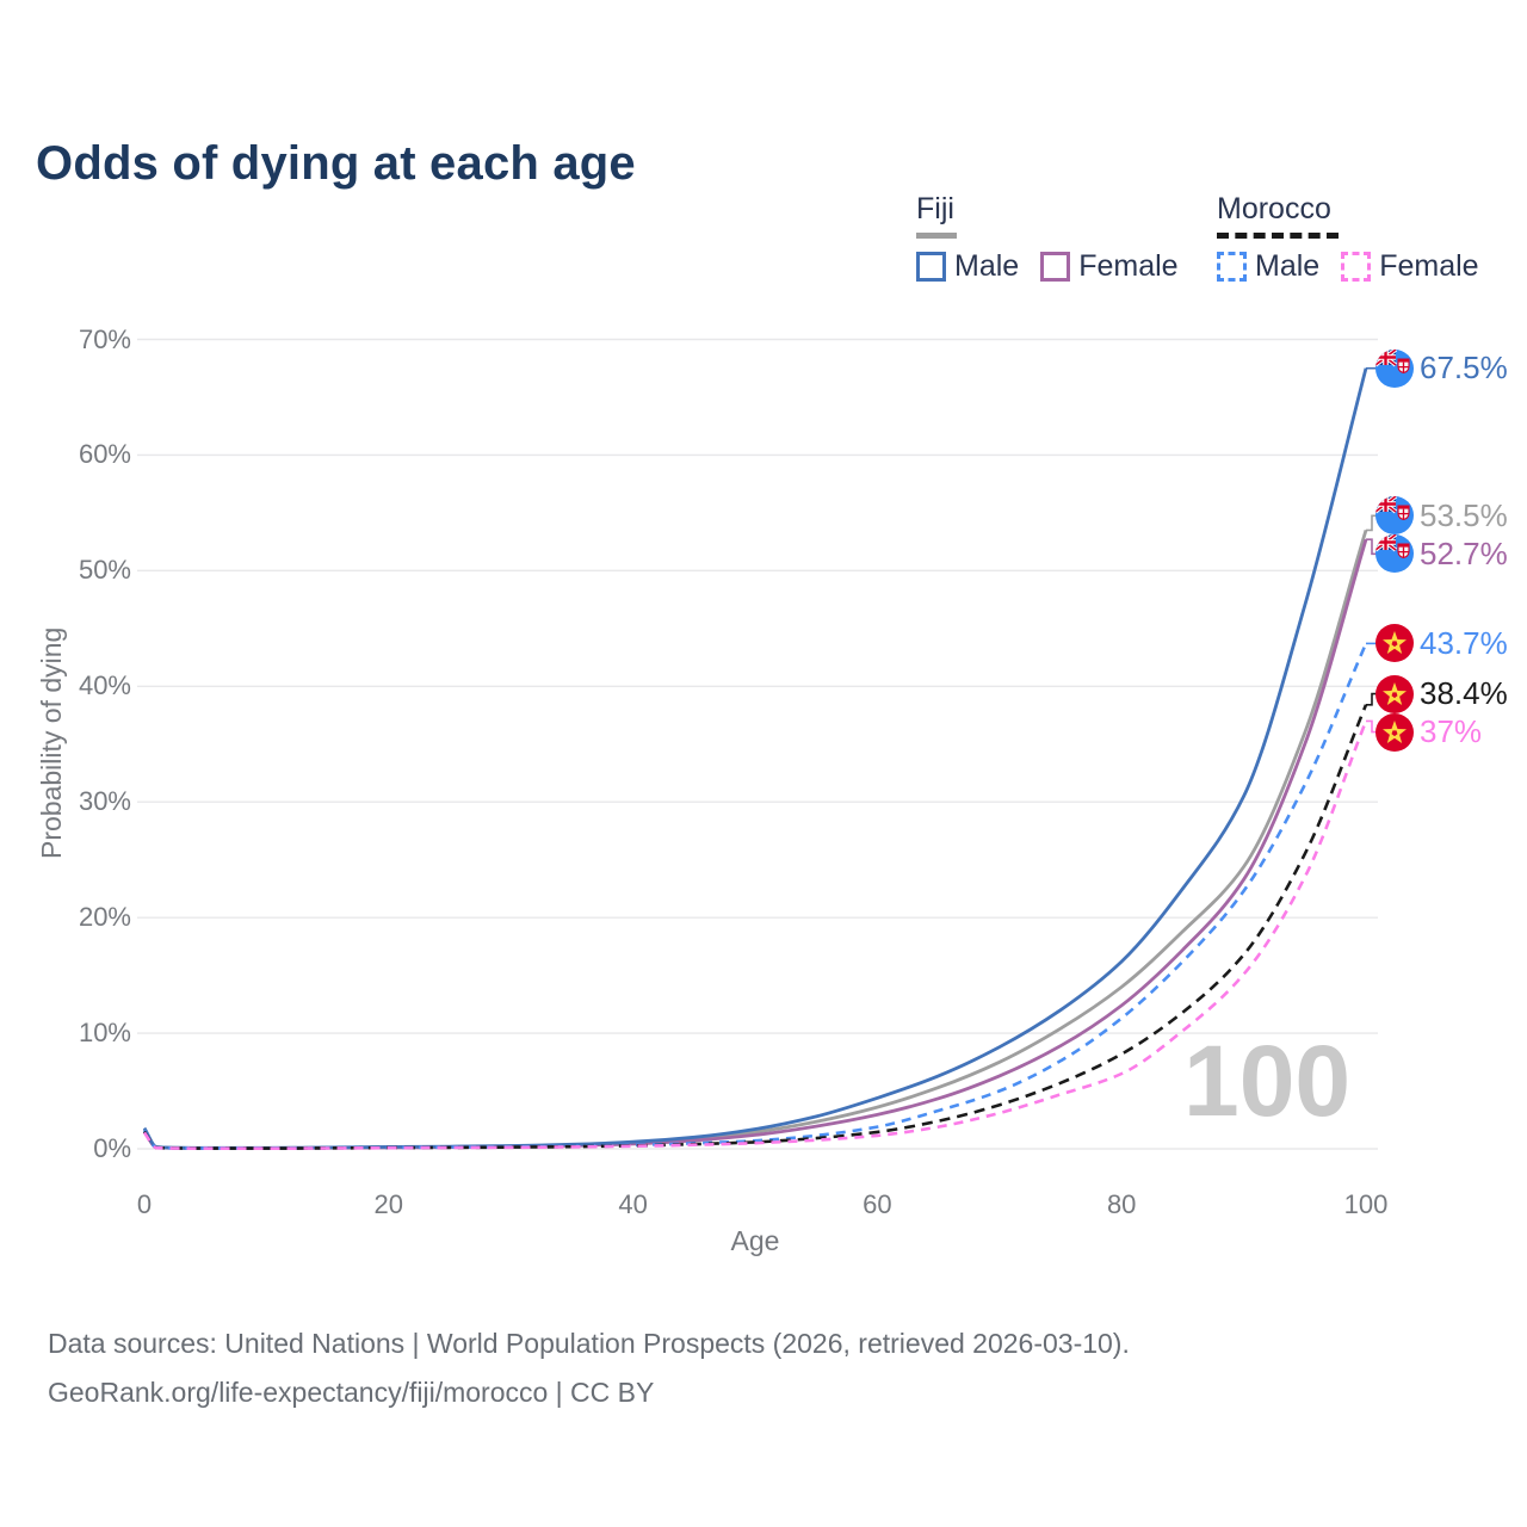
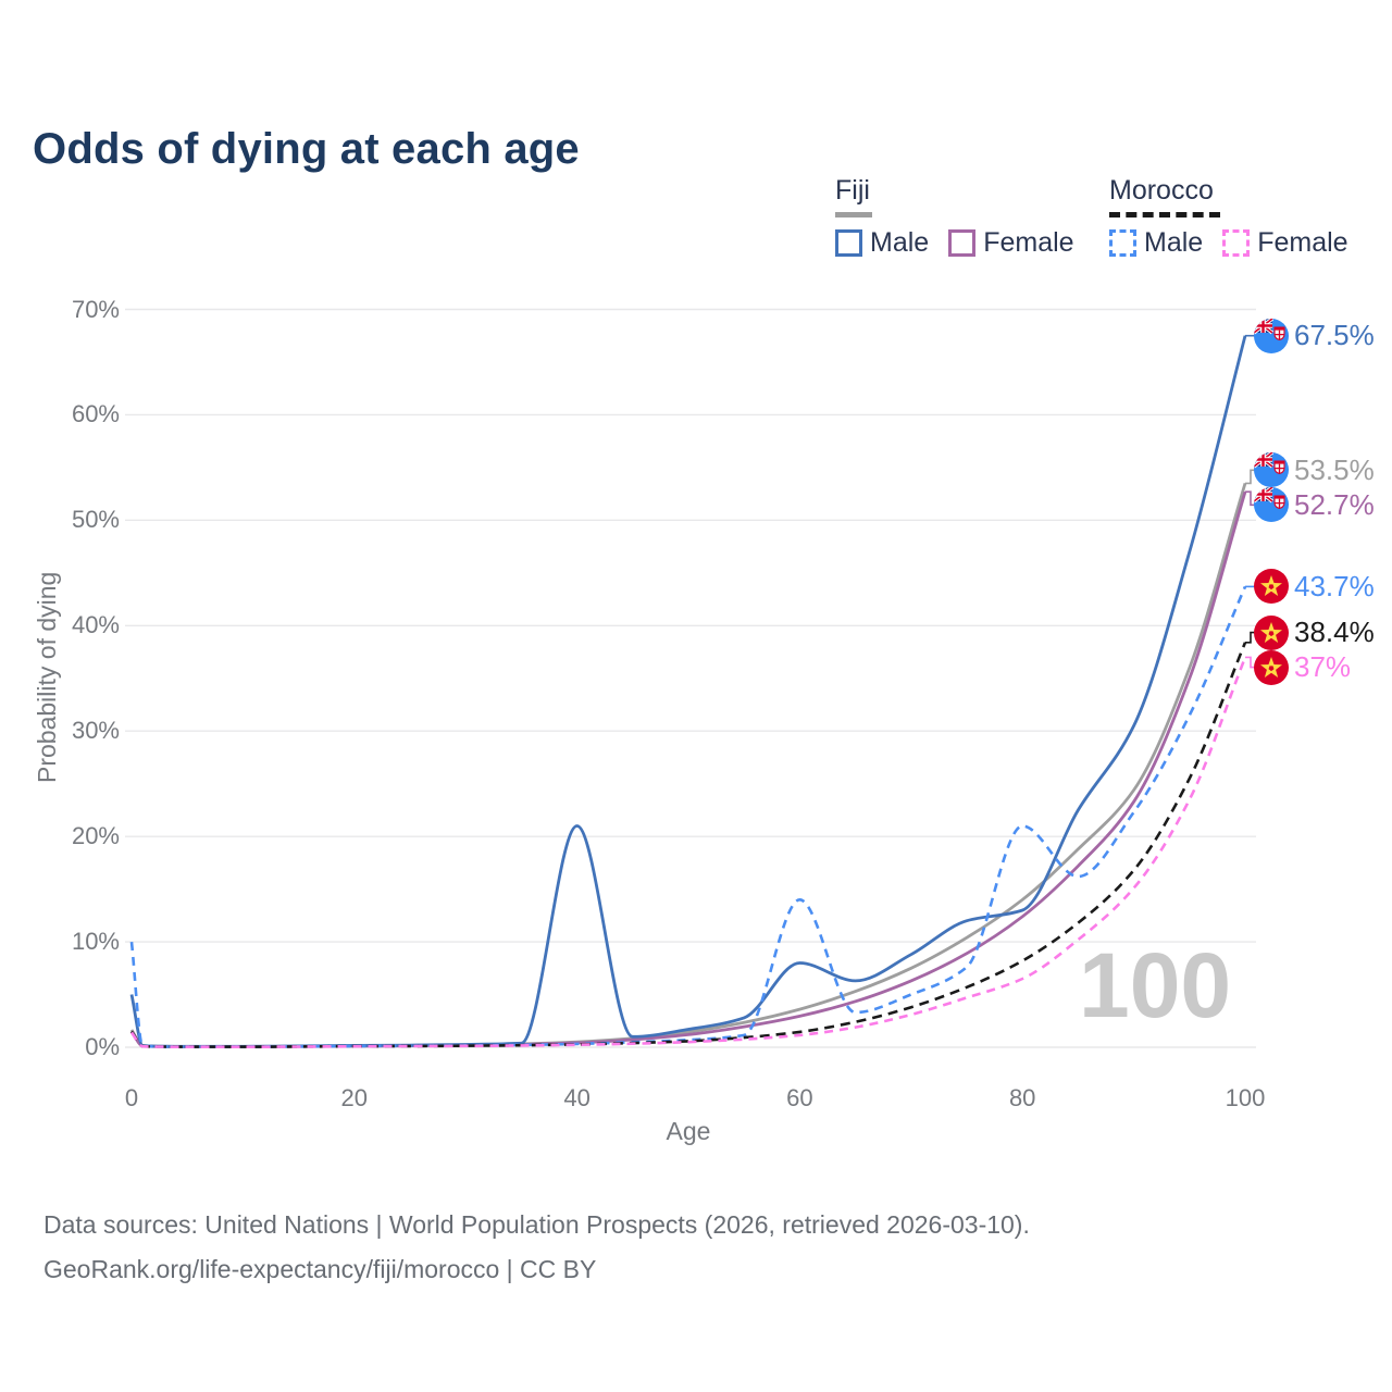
Fiji Male/0: 2% -> 5%
Morocco Male/0: 2% -> 10%
Fiji Male/40: 1% -> 21%
Fiji Male/60: 4% -> 8%
Morocco Male/60: 2% -> 14%
Fiji Male/80: 16% -> 13%
Morocco Male/80: 11% -> 21%
